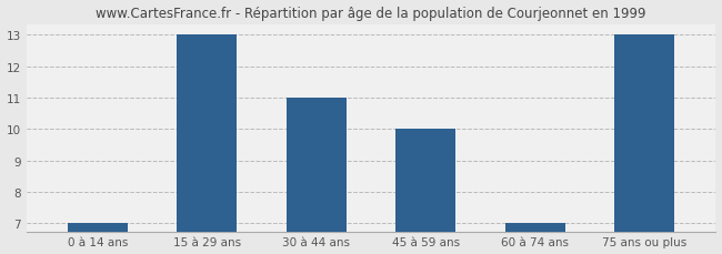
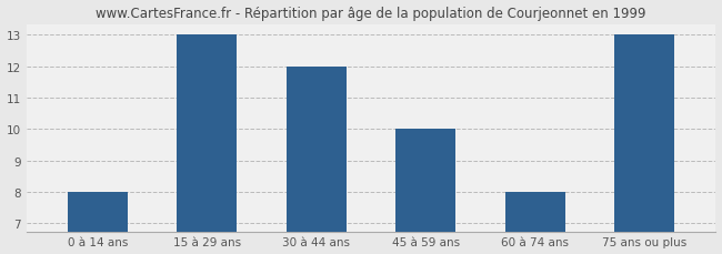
0 à 14 ans: 7 -> 8
30 à 44 ans: 11 -> 12
60 à 74 ans: 7 -> 8
